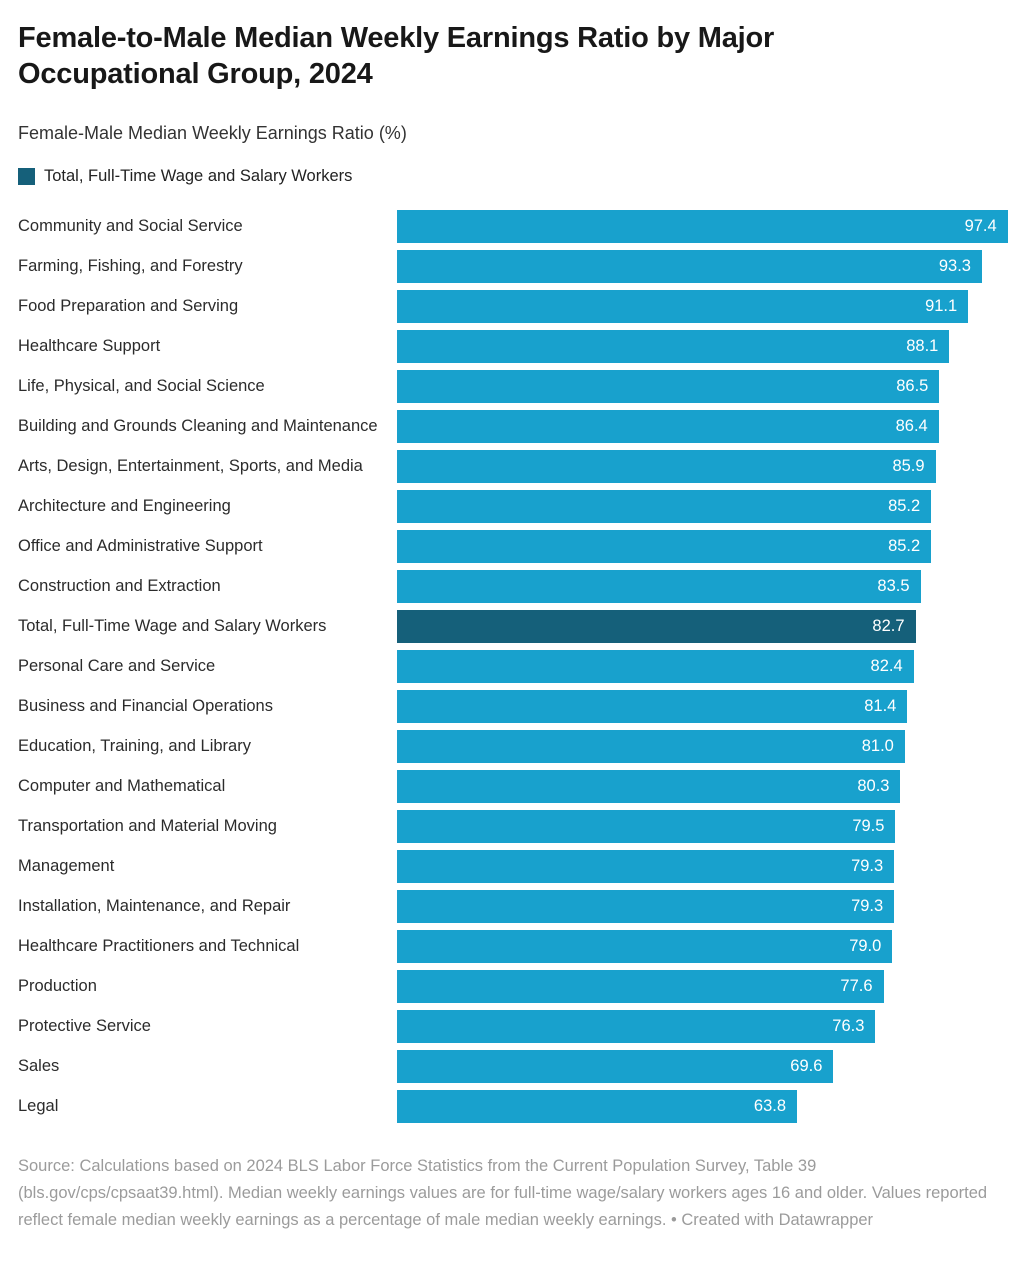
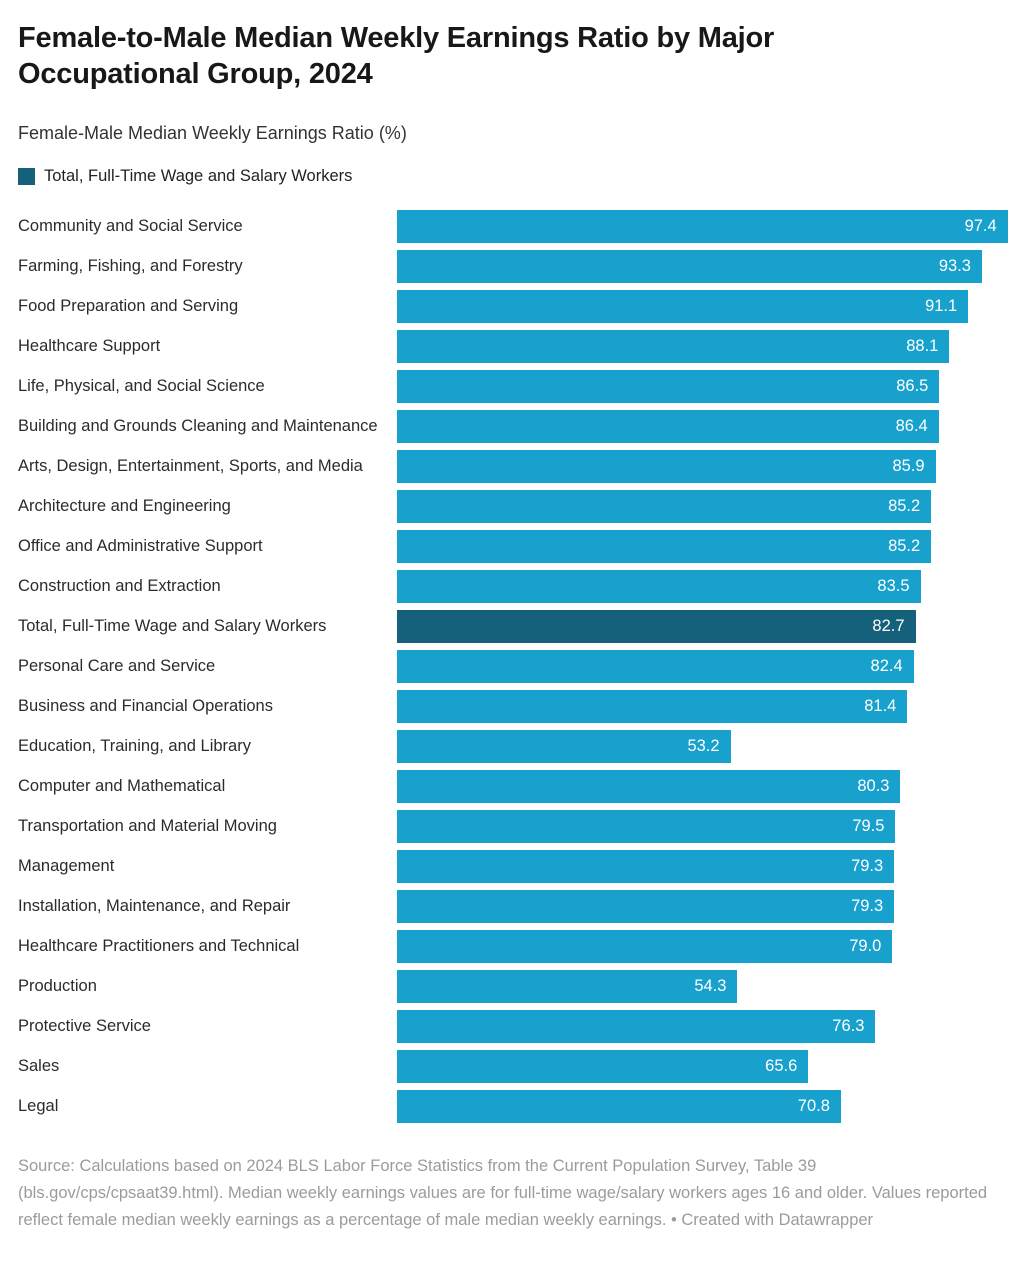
Education, Training, and Library: 81.0 -> 53.2
Production: 77.6 -> 54.3
Sales: 69.6 -> 65.6
Legal: 63.8 -> 70.8
